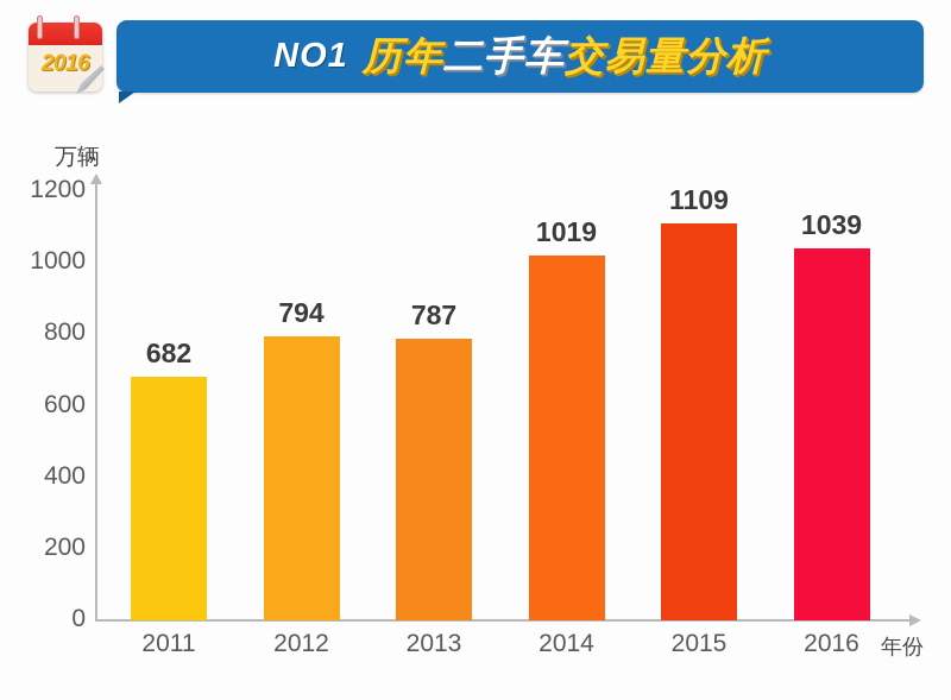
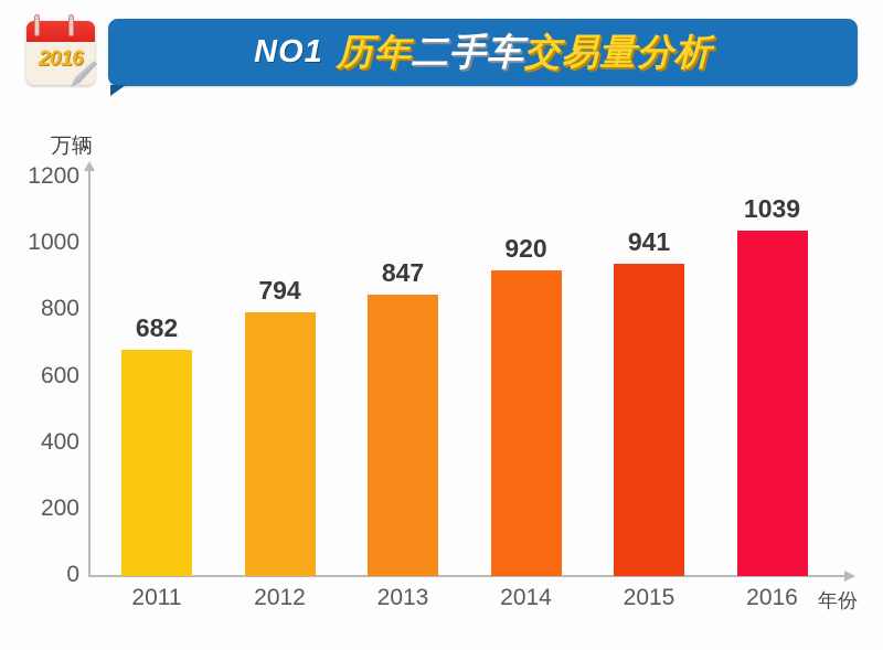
2013: 787 -> 847
2014: 1019 -> 920
2015: 1109 -> 941
